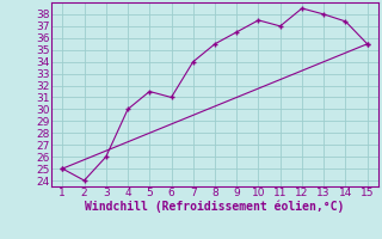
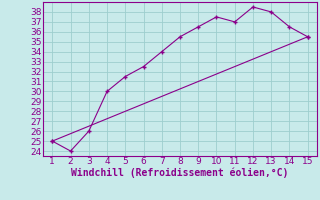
6: 31.0 -> 32.5
14: 37.4 -> 36.5
